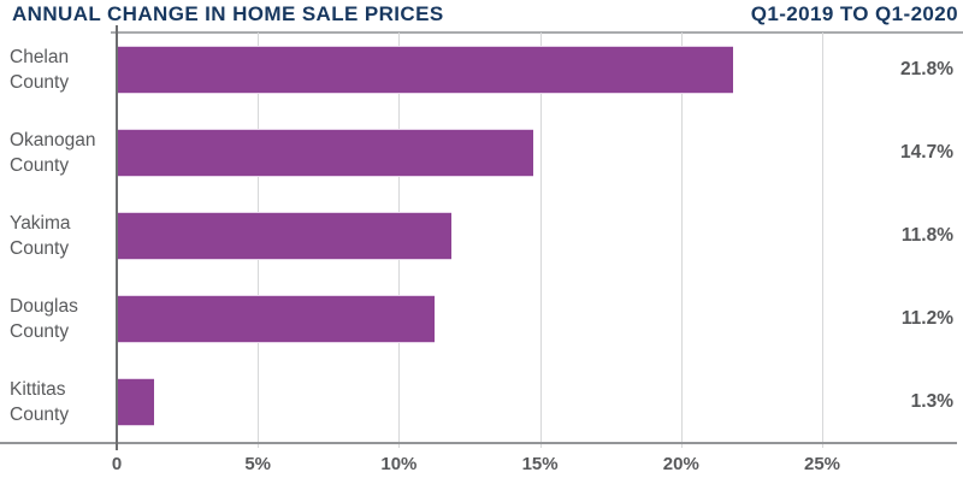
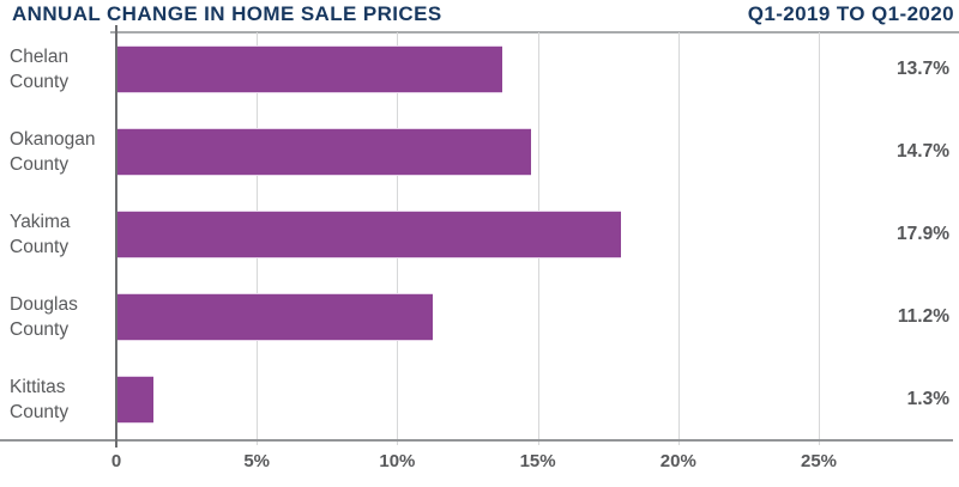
Chelan County: 21.8% -> 13.7%
Yakima County: 11.8% -> 17.9%
